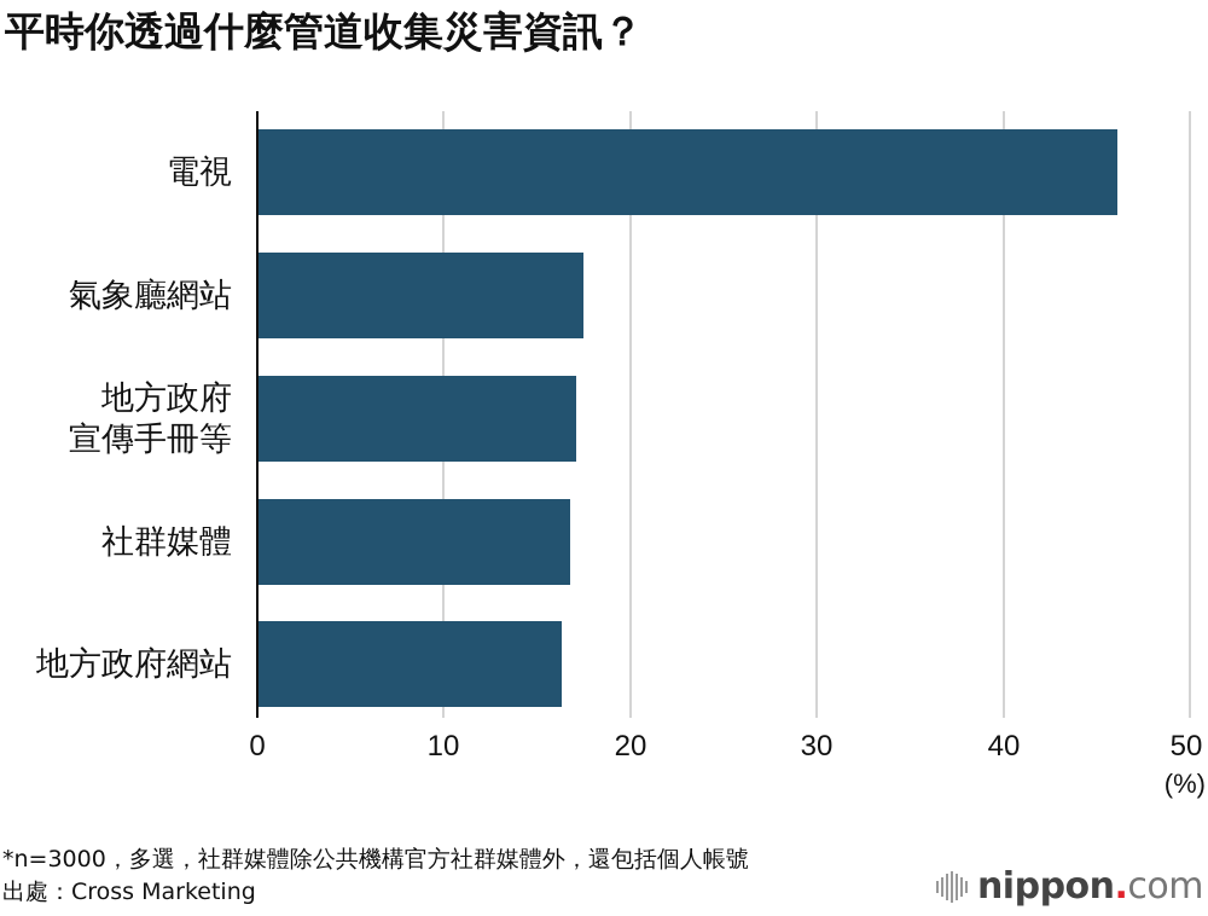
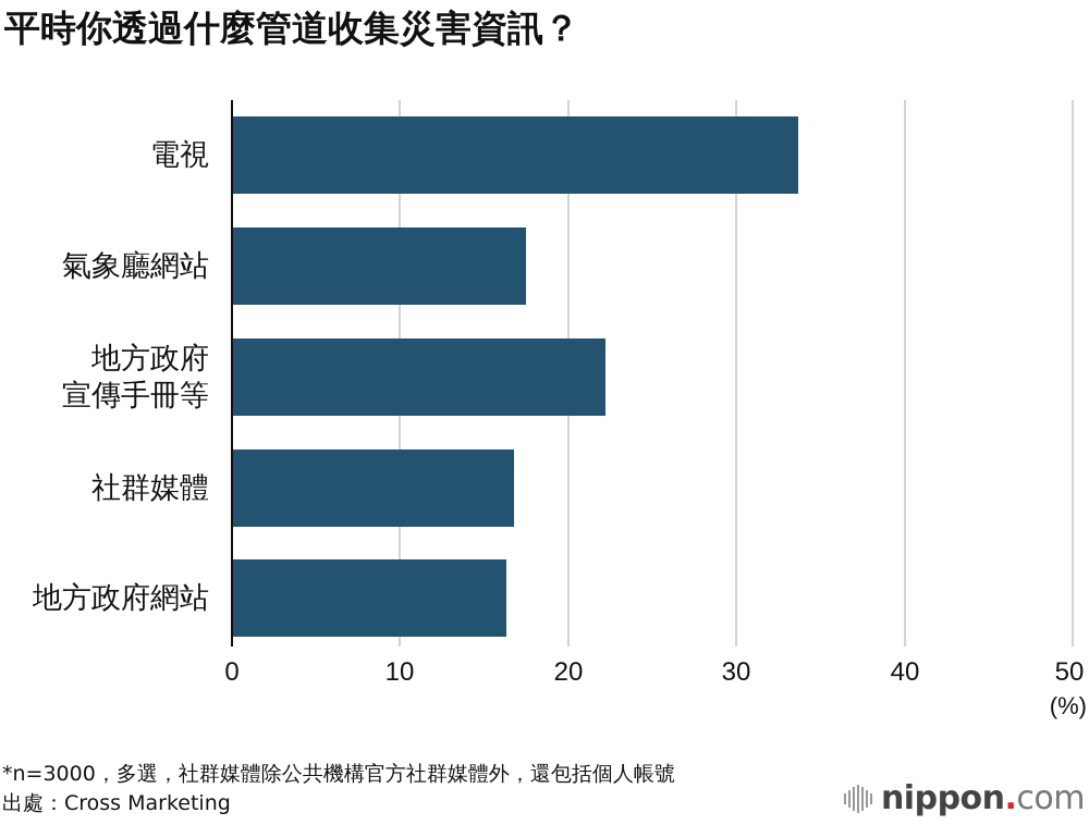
電視: 46.1 -> 33.7
地方政府宣傳手冊等: 17.1 -> 22.2
